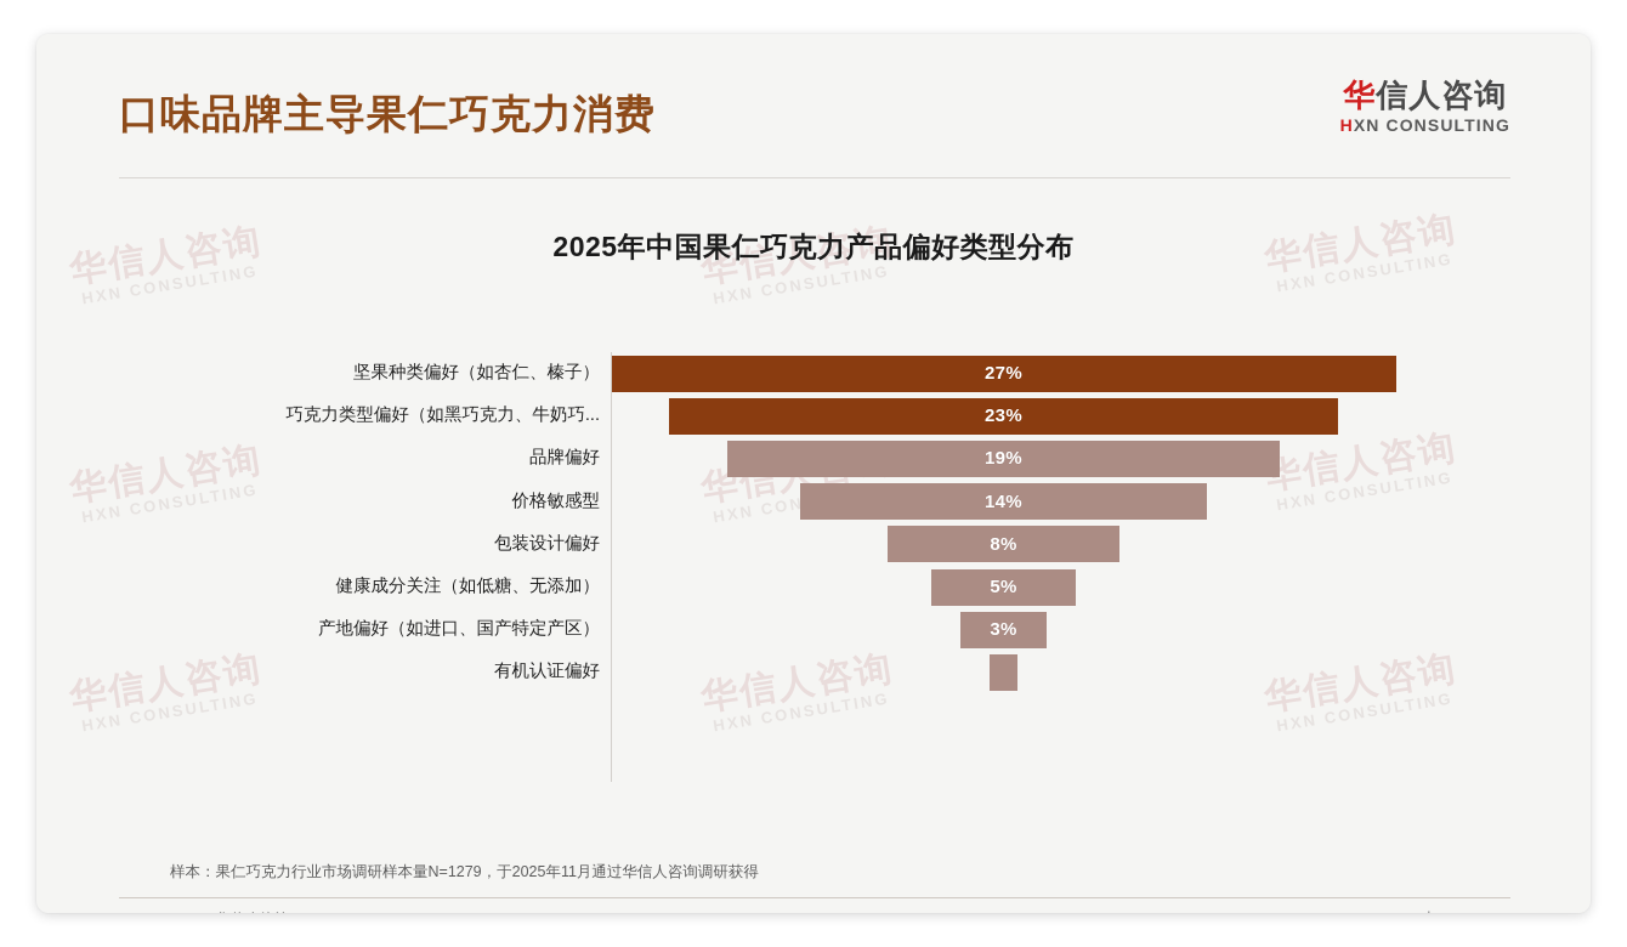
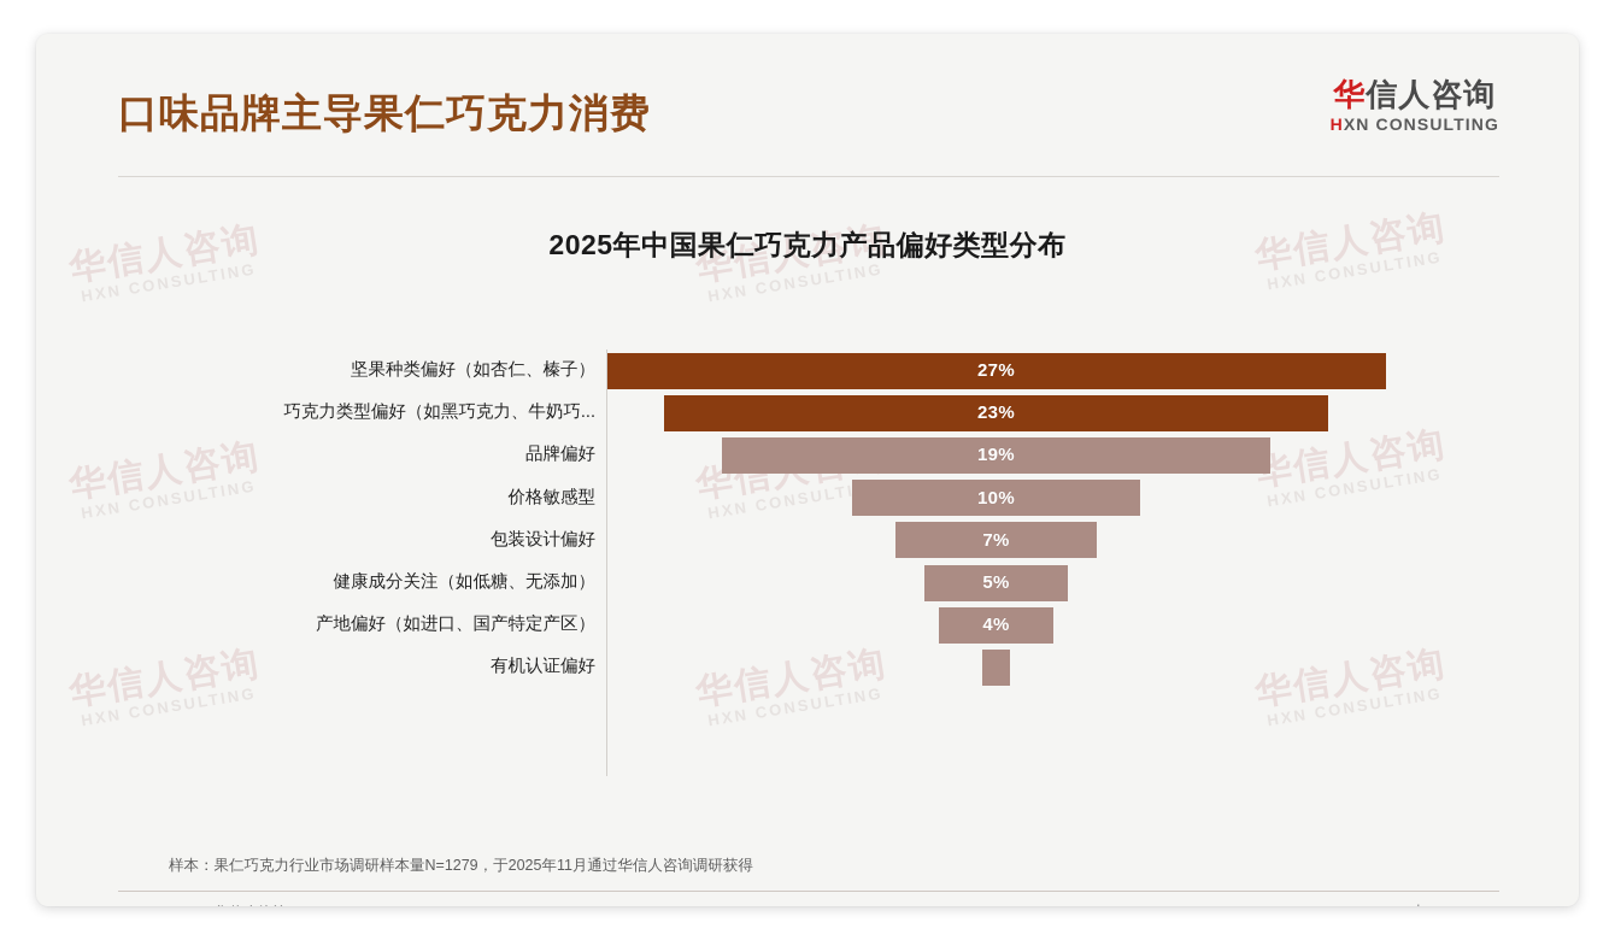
价格敏感型: 14% -> 10%
包装设计偏好: 8% -> 7%
产地偏好（如进口、国产特定产区）: 3% -> 4%
